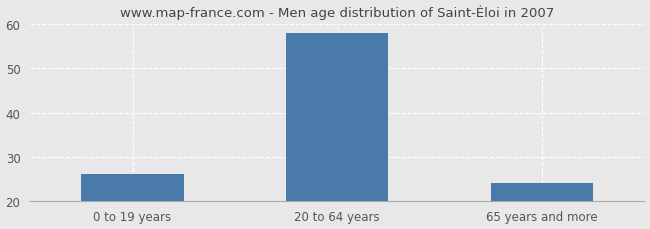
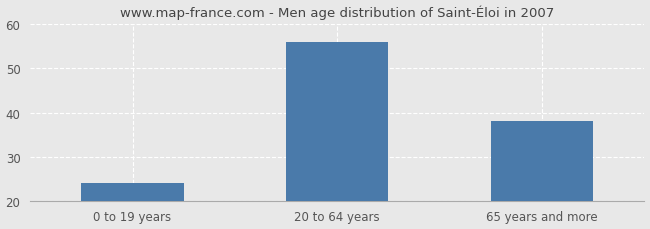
0 to 19 years: 26 -> 24
20 to 64 years: 58 -> 56
65 years and more: 24 -> 38
